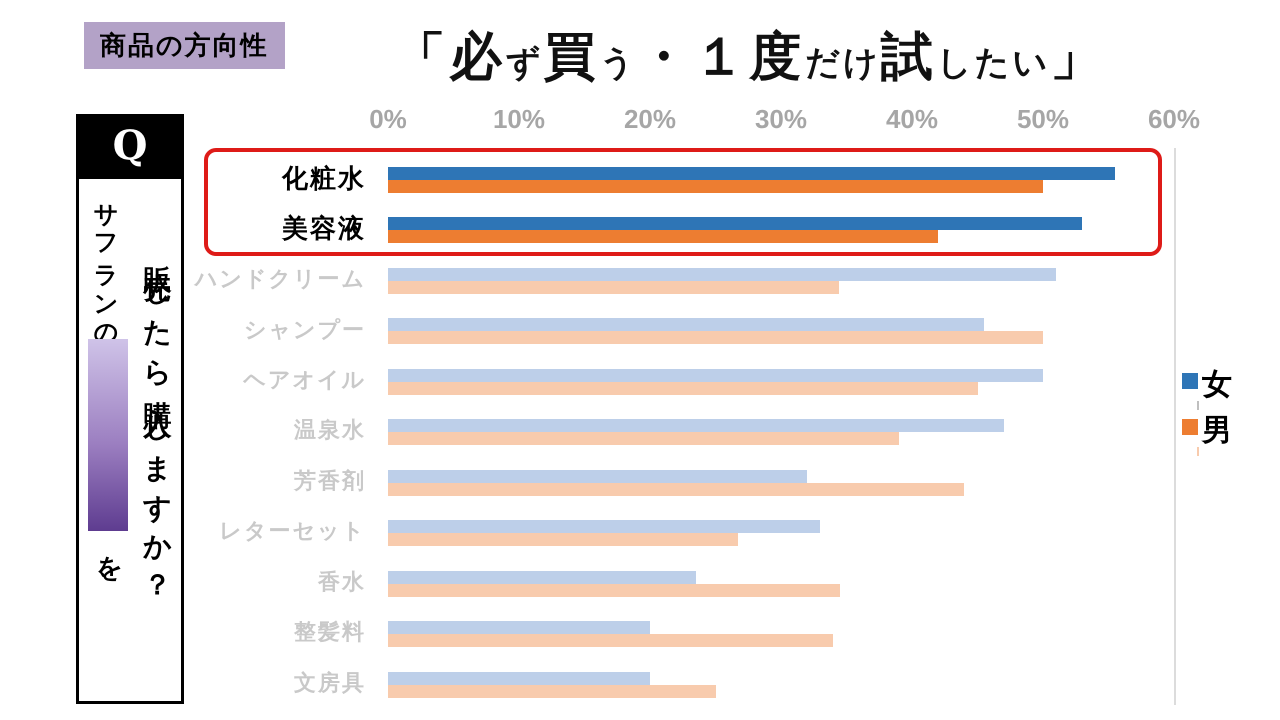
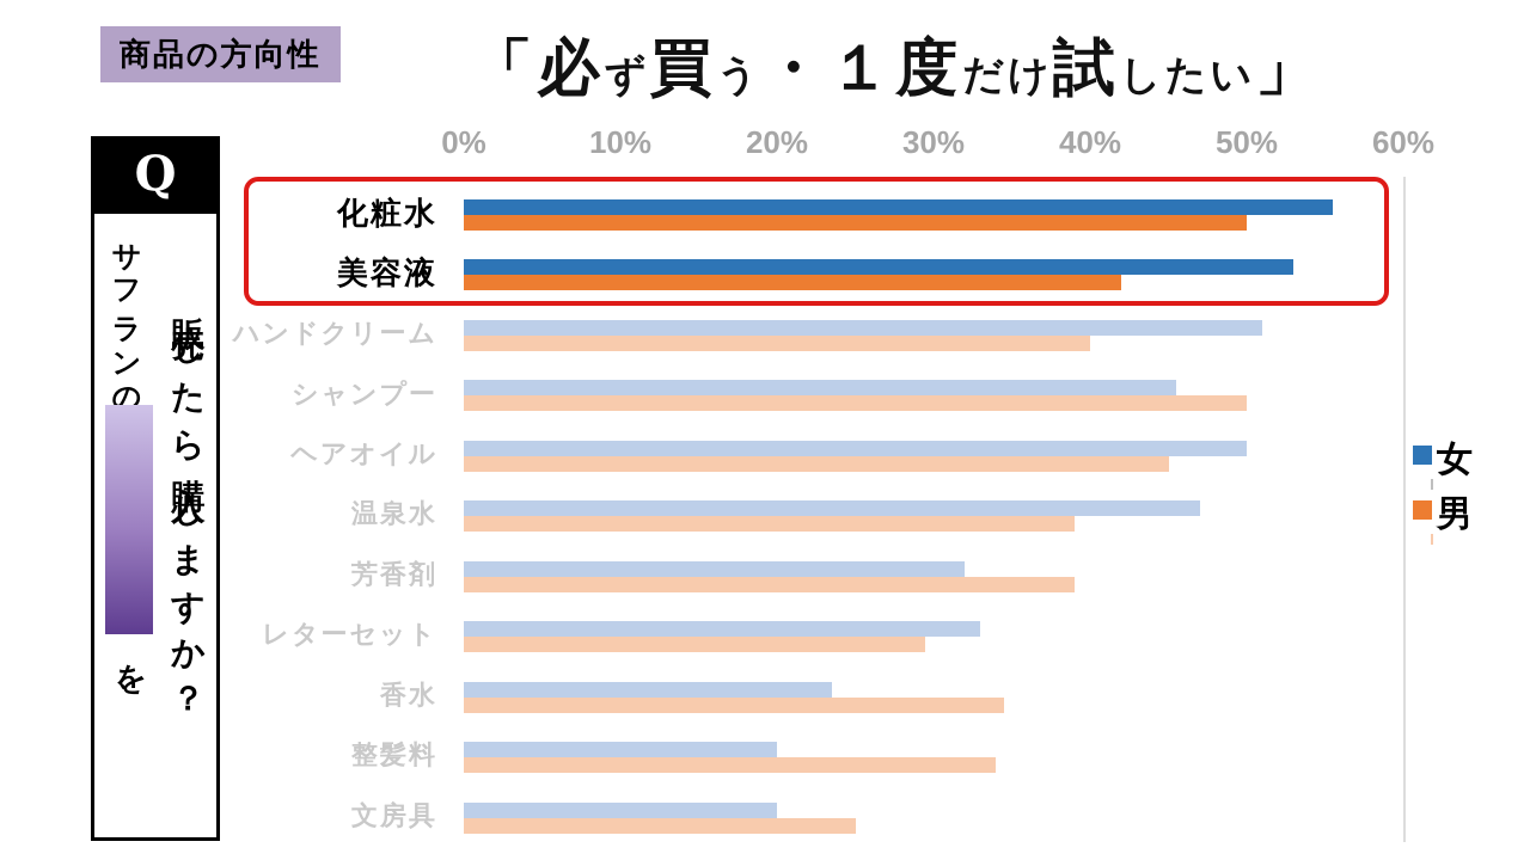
男/ハンドクリーム: 34.4% -> 40.0%
男/芳香剤: 44.0% -> 39.0%
男/レターセット: 26.7% -> 29.5%
